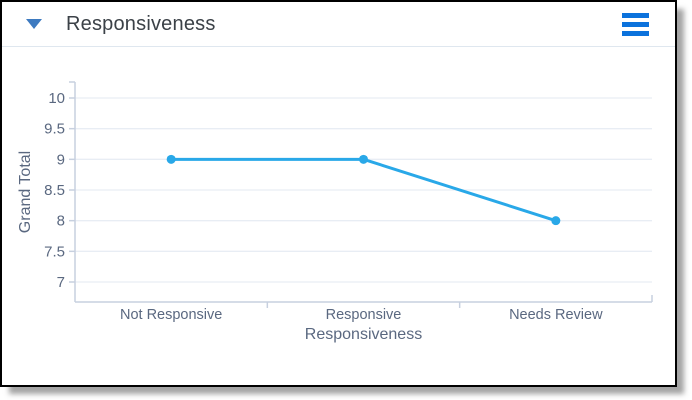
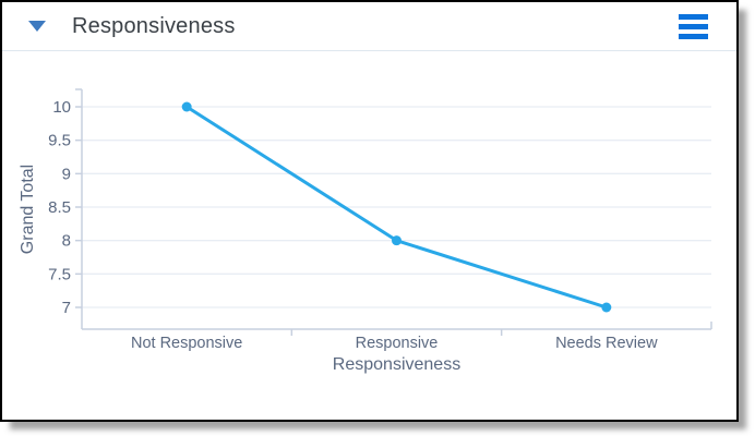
Not Responsive: 9 -> 10
Responsive: 9 -> 8
Needs Review: 8 -> 7
